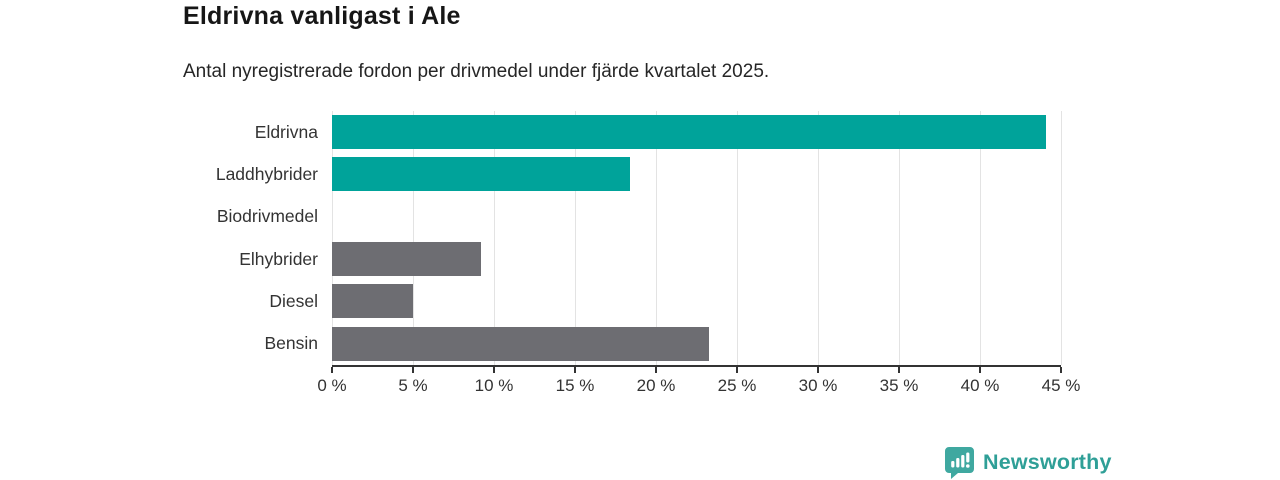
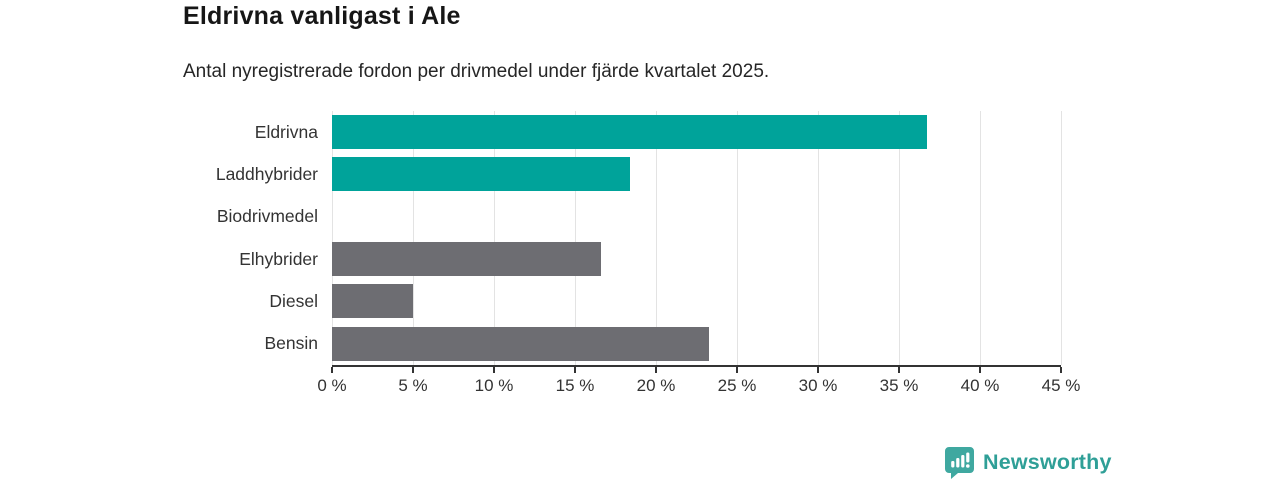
Eldrivna: 44.1% -> 36.7%
Elhybrider: 9.2% -> 16.6%
